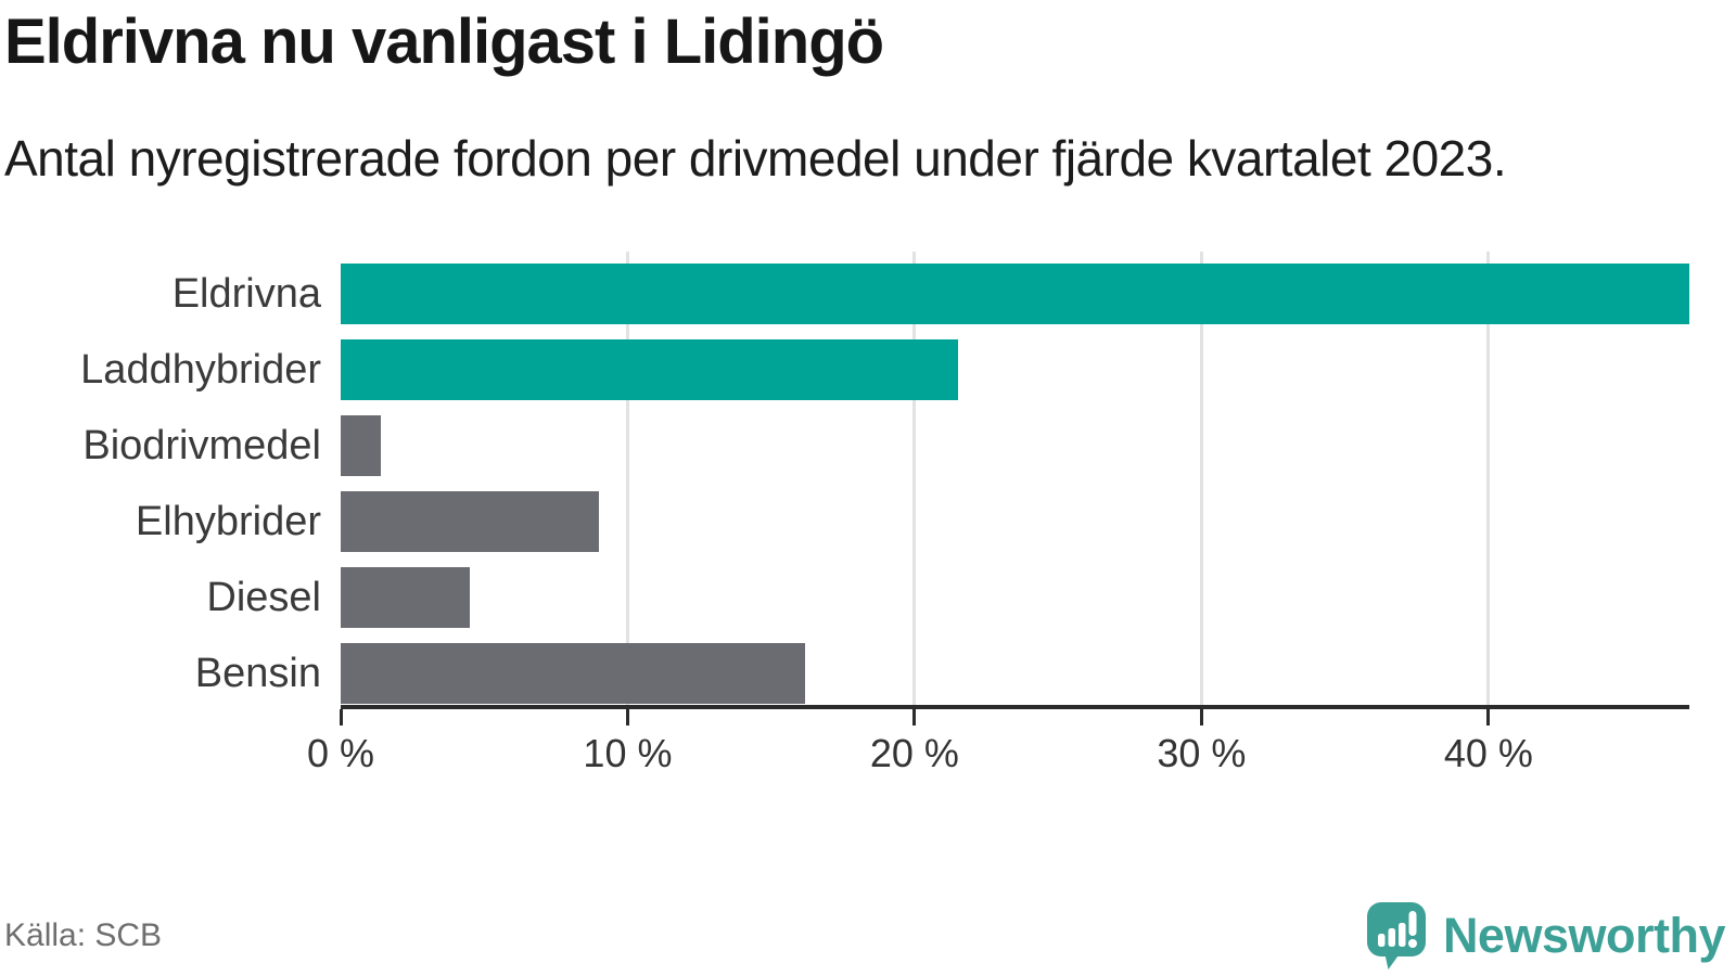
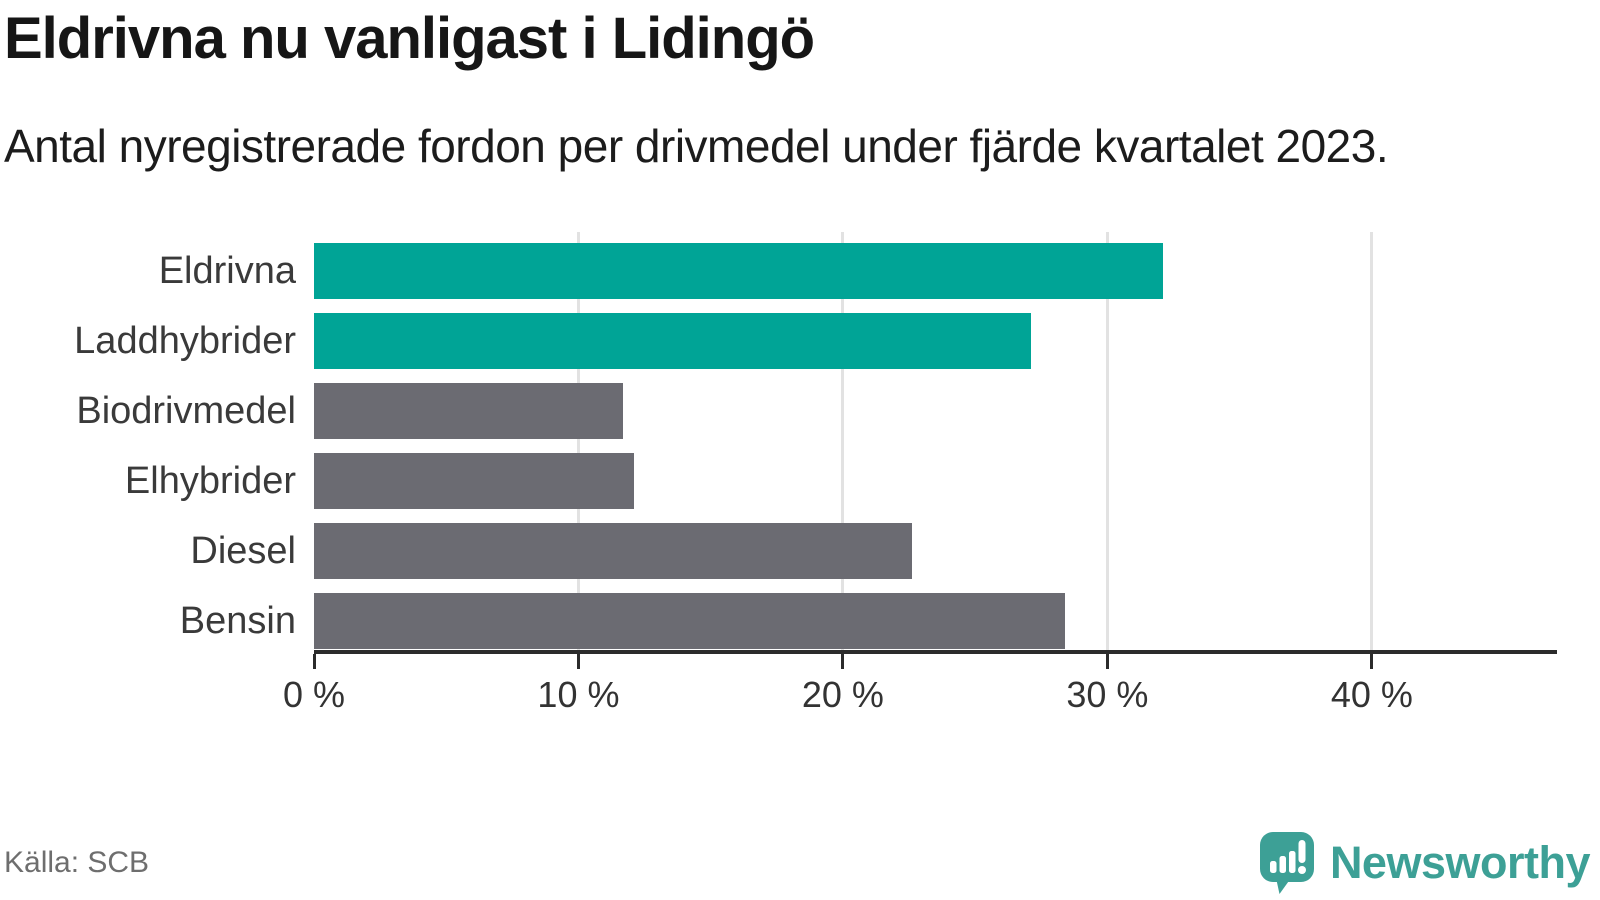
Eldrivna: 47.0% -> 32.1%
Laddhybrider: 21.5% -> 27.1%
Biodrivmedel: 1.4% -> 11.7%
Elhybrider: 9.0% -> 12.1%
Diesel: 4.5% -> 22.6%
Bensin: 16.2% -> 28.4%
